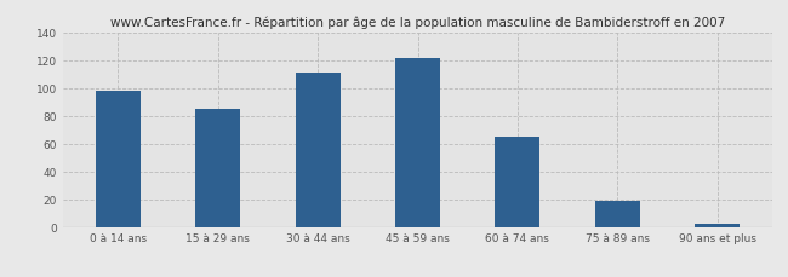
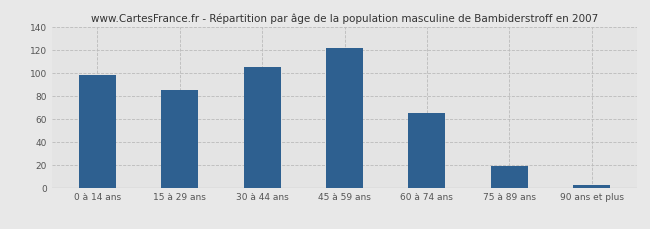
30 à 44 ans: 111 -> 105
